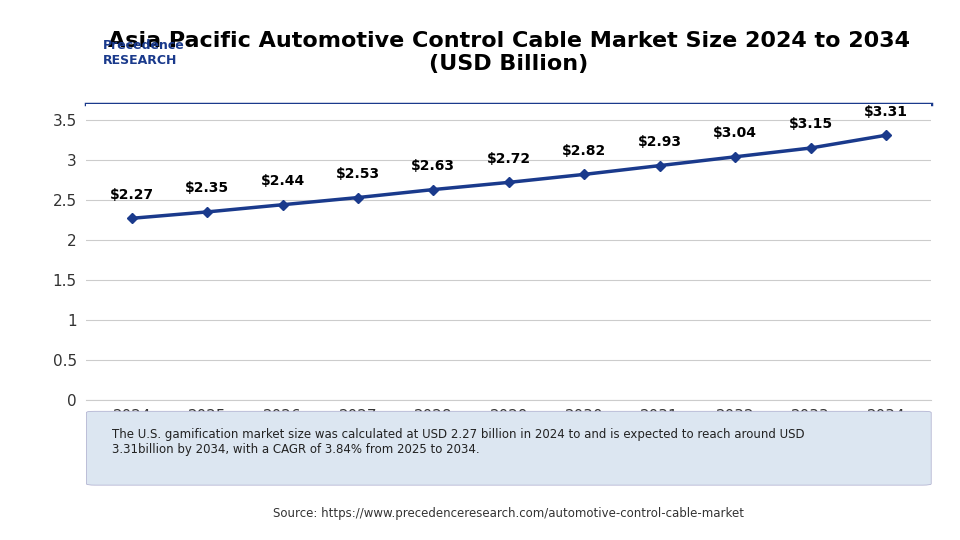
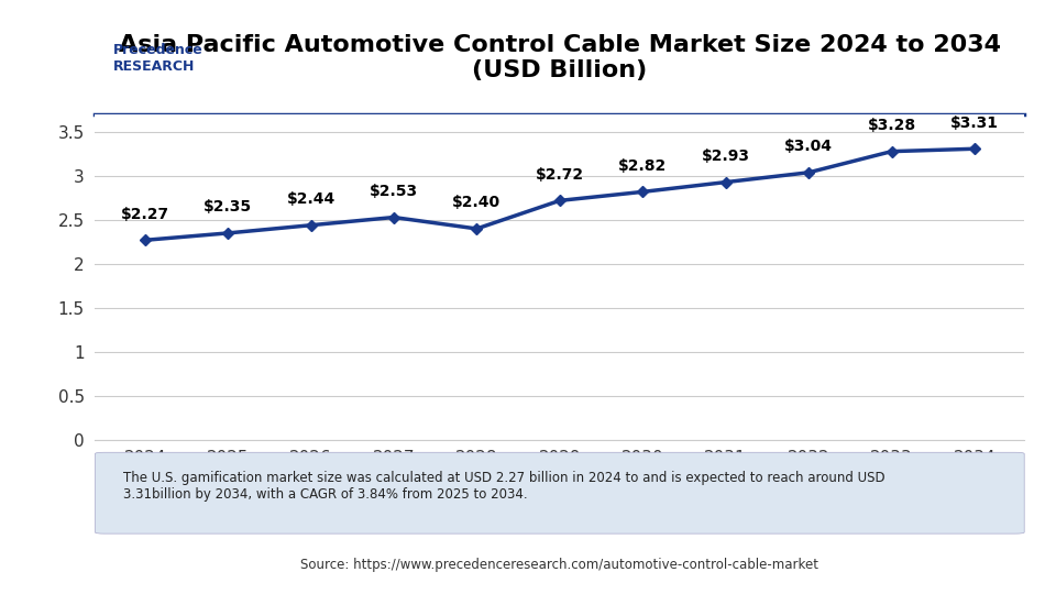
2028: $2.63 -> $2.40
2033: $3.15 -> $3.28
